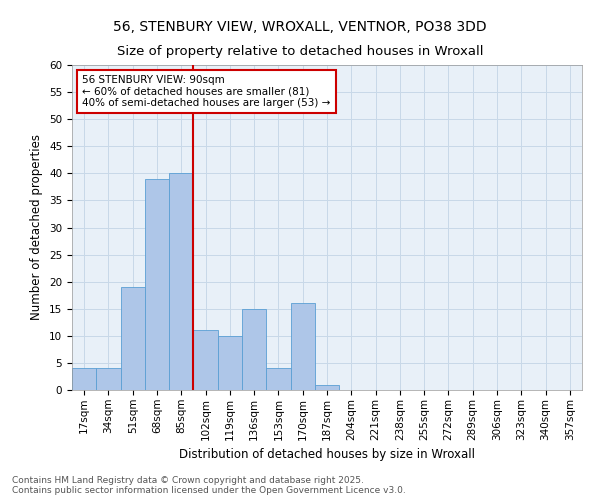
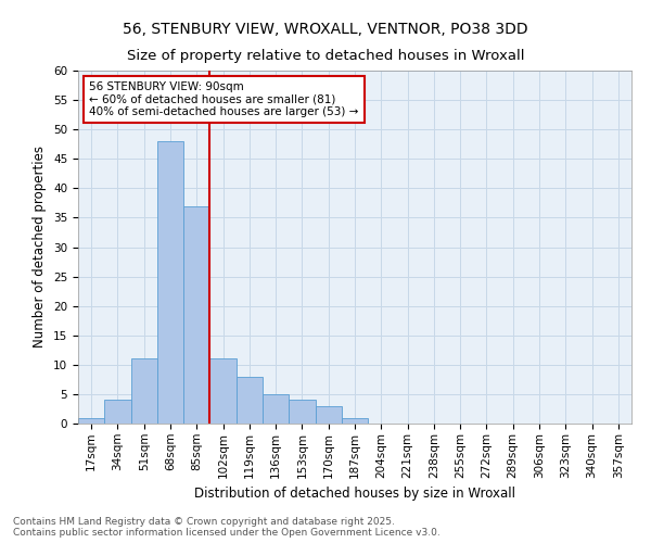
17sqm: 4 -> 1
51sqm: 19 -> 11
68sqm: 39 -> 48
85sqm: 40 -> 37
119sqm: 10 -> 8
136sqm: 15 -> 5
170sqm: 16 -> 3
